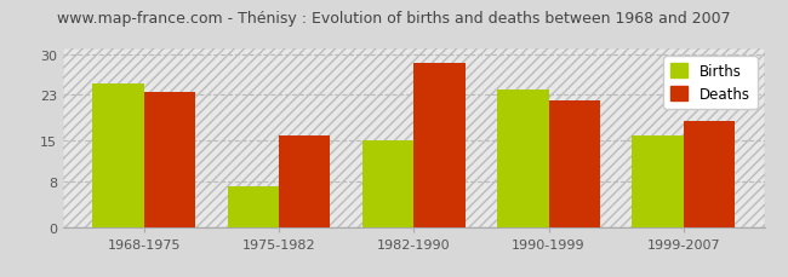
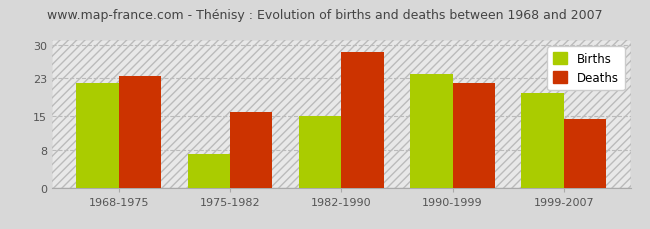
Births/1968-1975: 25 -> 22
Births/1999-2007: 16 -> 20
Deaths/1999-2007: 18.5 -> 14.5
